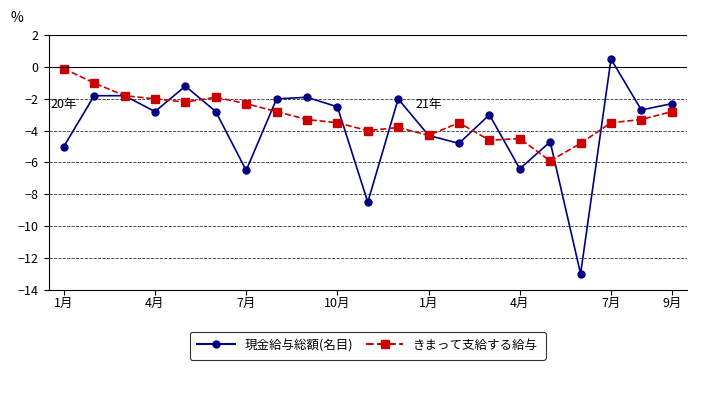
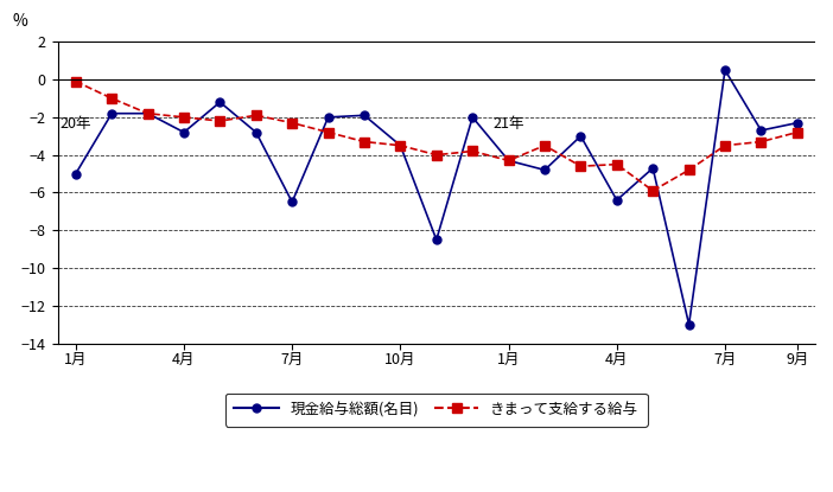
現金給与総額(名目)/10月: -2.5 -> -3.5
